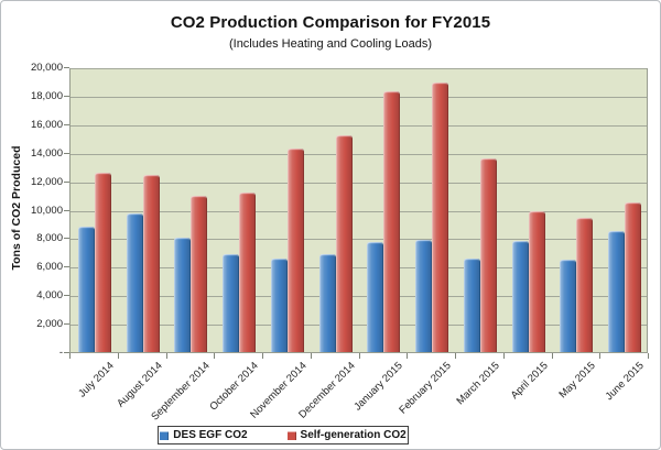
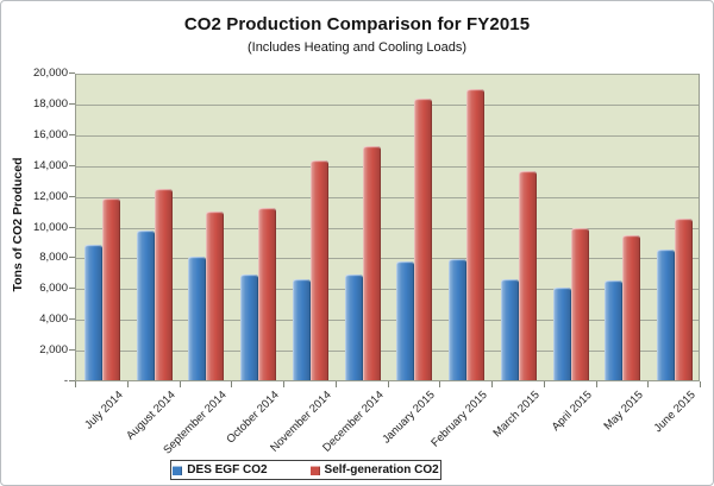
Self-generation CO2/July 2014: 12600 -> 11800
DES EGF CO2/April 2015: 7800 -> 6000
